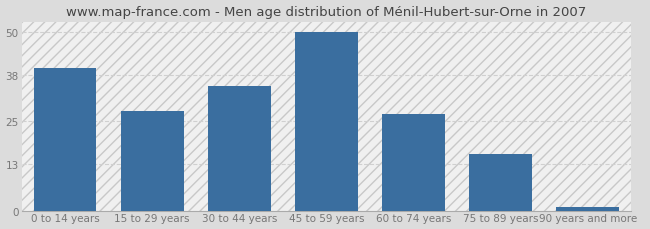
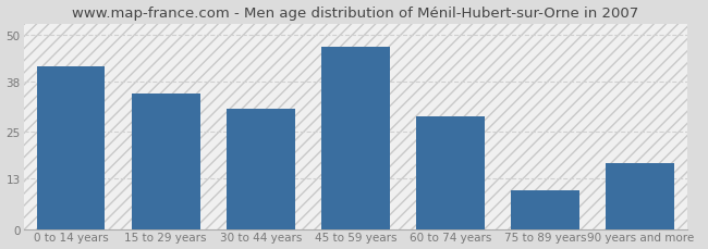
0 to 14 years: 40 -> 42
15 to 29 years: 28 -> 35
30 to 44 years: 35 -> 31
45 to 59 years: 50 -> 47
60 to 74 years: 27 -> 29
75 to 89 years: 16 -> 10
90 years and more: 1 -> 17
